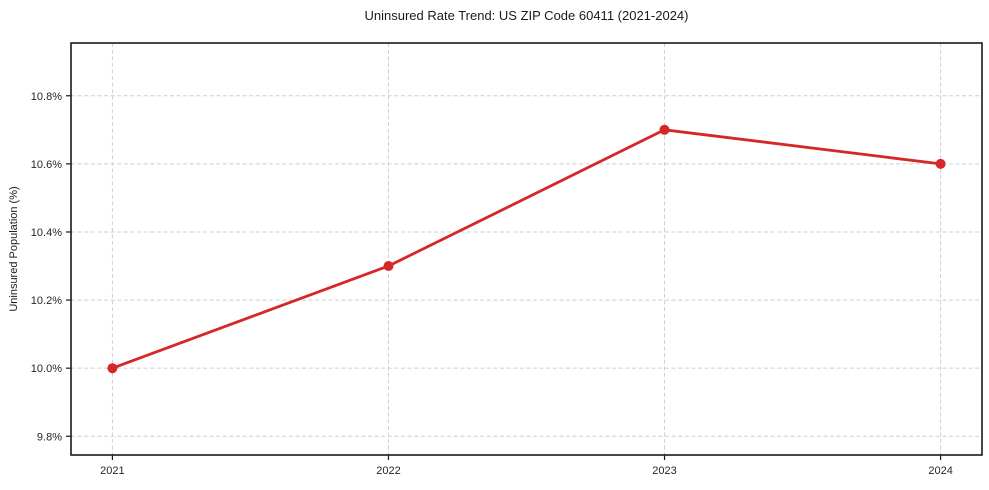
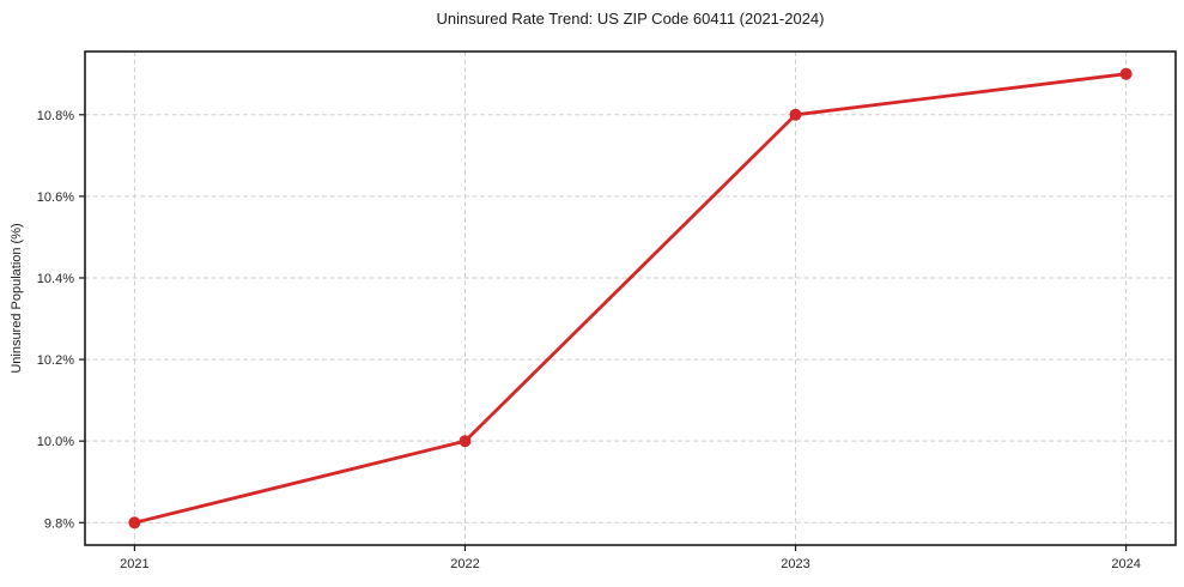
2021: 10.0% -> 9.8%
2022: 10.3% -> 10.0%
2023: 10.7% -> 10.8%
2024: 10.6% -> 10.9%
